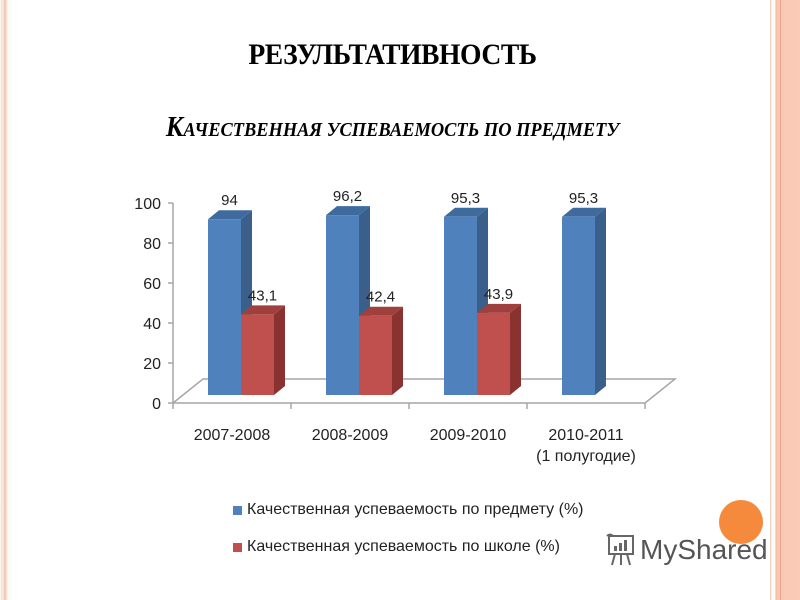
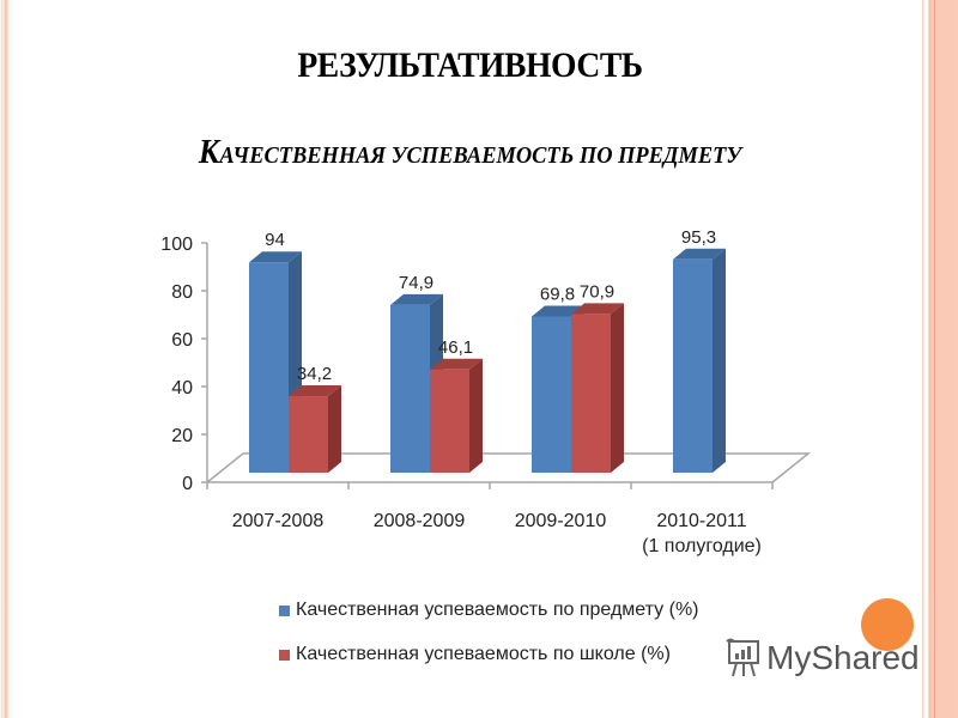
Качественная успеваемость по школе (%)/2007-2008: 43,1 -> 34,2
Качественная успеваемость по предмету (%)/2008-2009: 96,2 -> 74,9
Качественная успеваемость по школе (%)/2008-2009: 42,4 -> 46,1
Качественная успеваемость по предмету (%)/2009-2010: 95,3 -> 69,8
Качественная успеваемость по школе (%)/2009-2010: 43,9 -> 70,9
